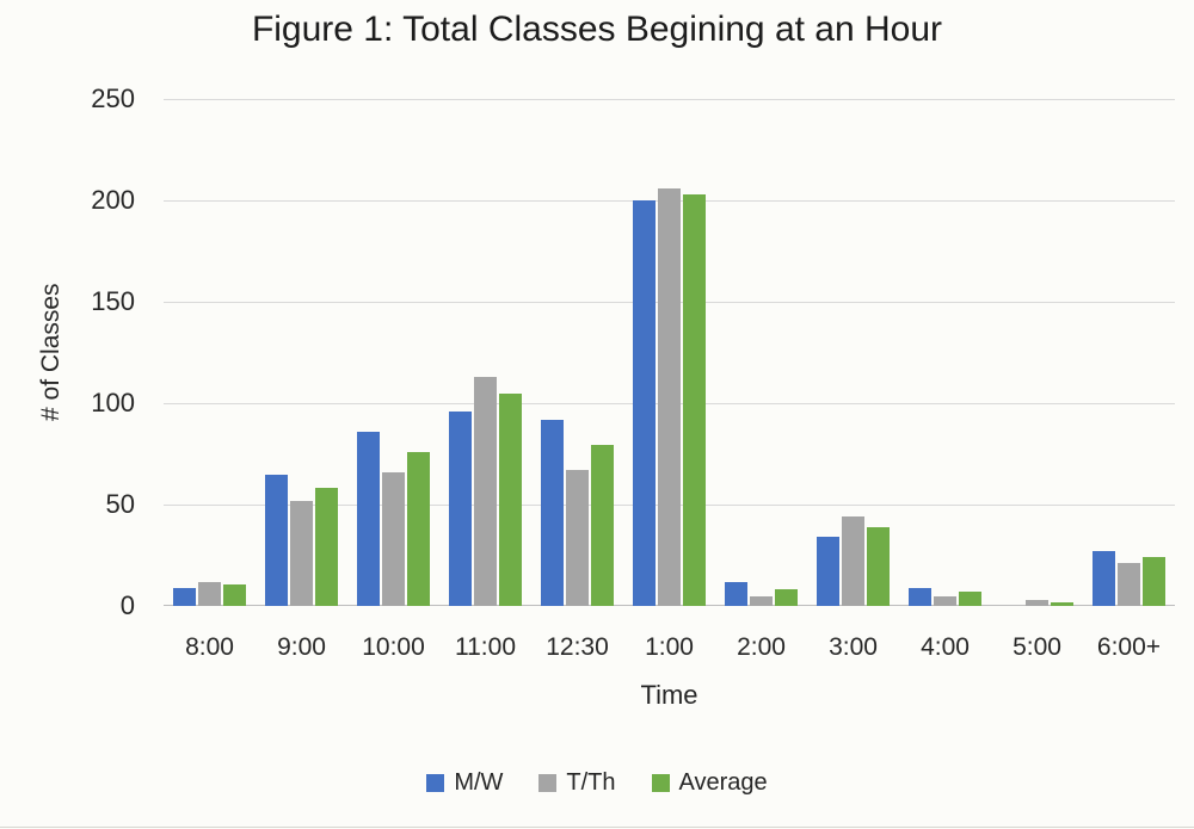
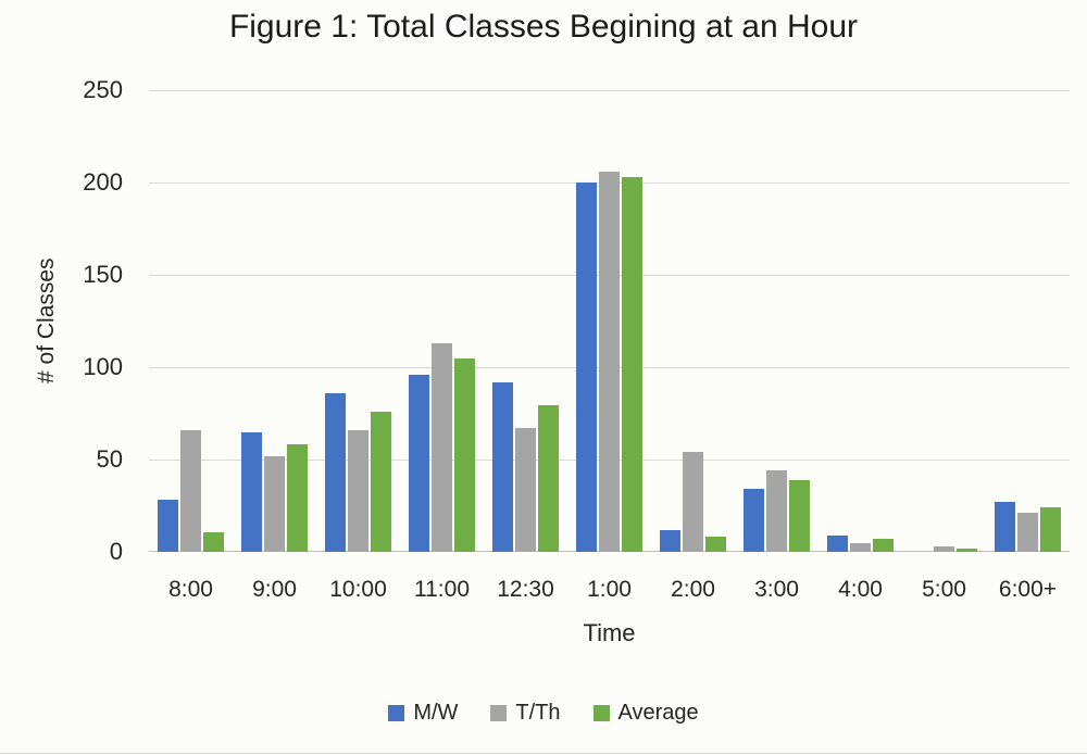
M/W/8:00: 9 -> 28
T/Th/8:00: 12 -> 66
T/Th/2:00: 5 -> 54
